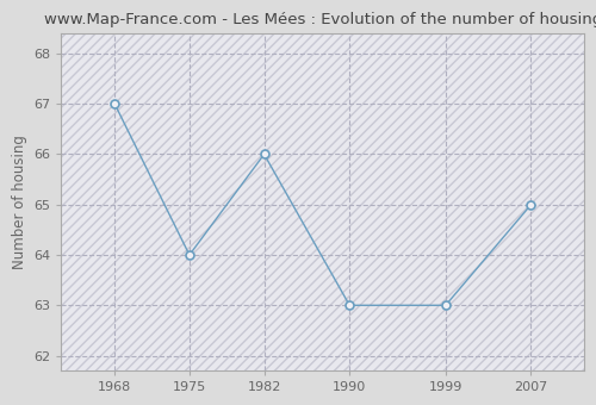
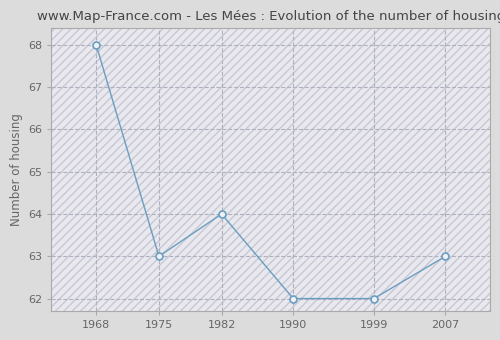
1968: 67 -> 68
1975: 64 -> 63
1982: 66 -> 64
1990: 63 -> 62
1999: 63 -> 62
2007: 65 -> 63
